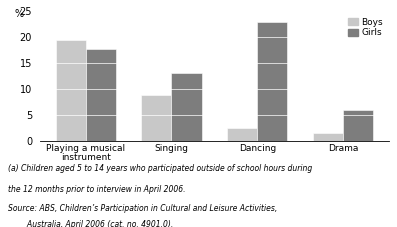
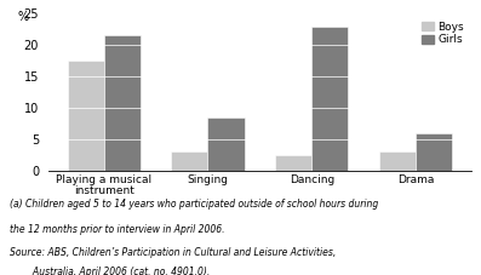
Boys/Playing a musical instrument: 19.4 -> 17.5
Girls/Playing a musical instrument: 17.8 -> 21.5
Boys/Singing: 8.8 -> 3.0
Girls/Singing: 13.0 -> 8.5
Boys/Drama: 1.4 -> 3.0
